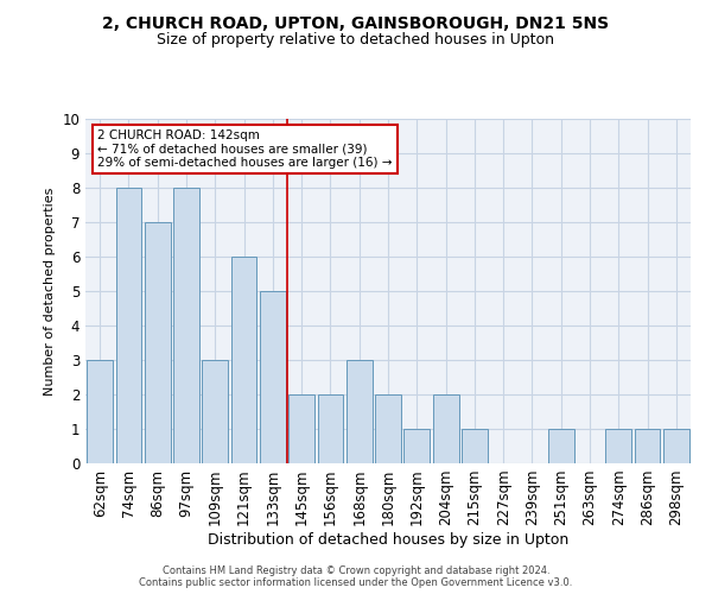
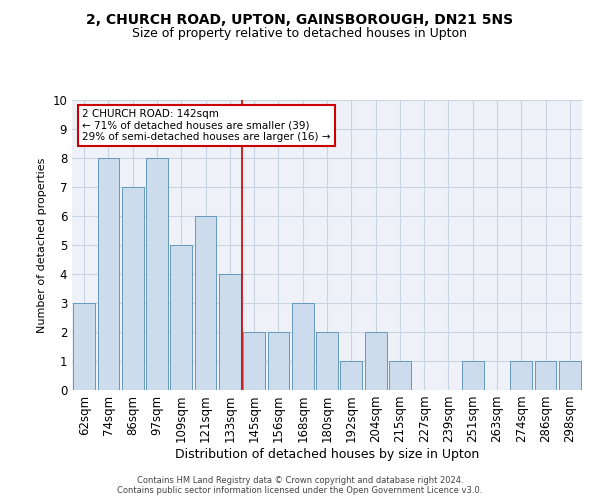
109sqm: 3 -> 5
133sqm: 5 -> 4
